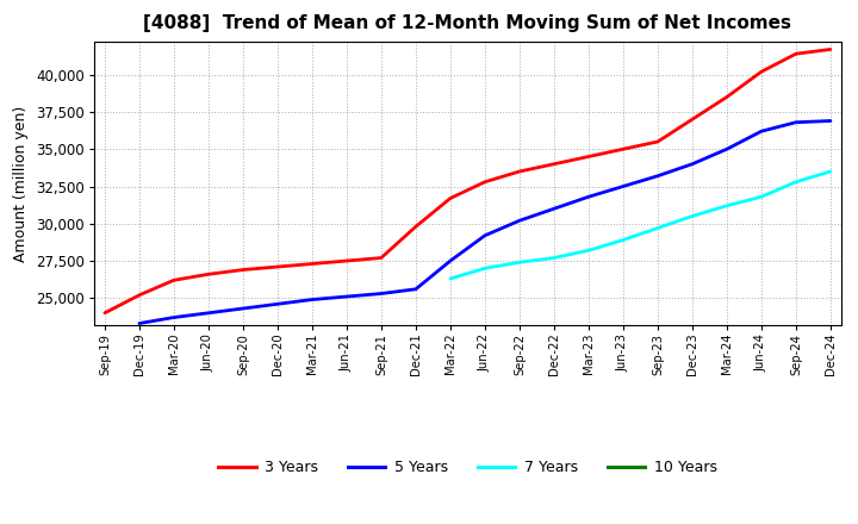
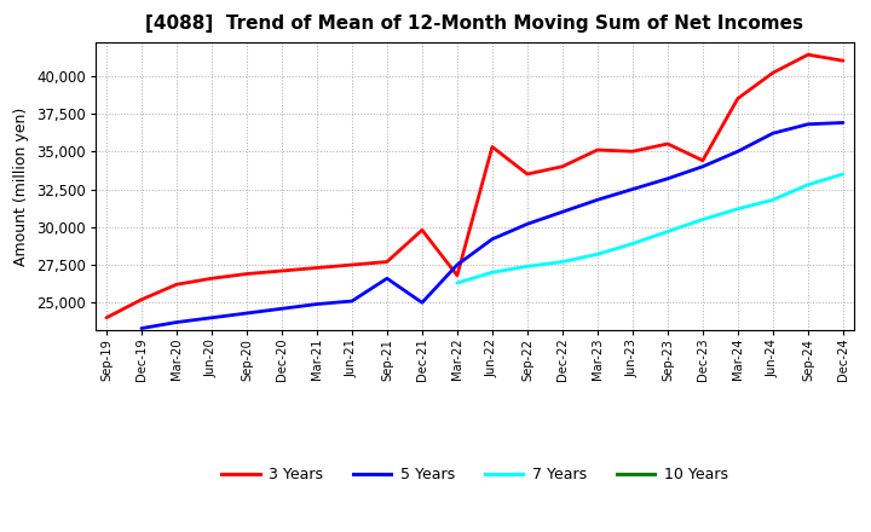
5 Years/Sep-21: 25,300 -> 26,600
5 Years/Dec-21: 25,600 -> 25,000
3 Years/Mar-22: 31,700 -> 26,800
3 Years/Jun-22: 32,800 -> 35,300
3 Years/Mar-23: 34,500 -> 35,100
3 Years/Dec-23: 37,000 -> 34,400
3 Years/Dec-24: 41,700 -> 41,000
